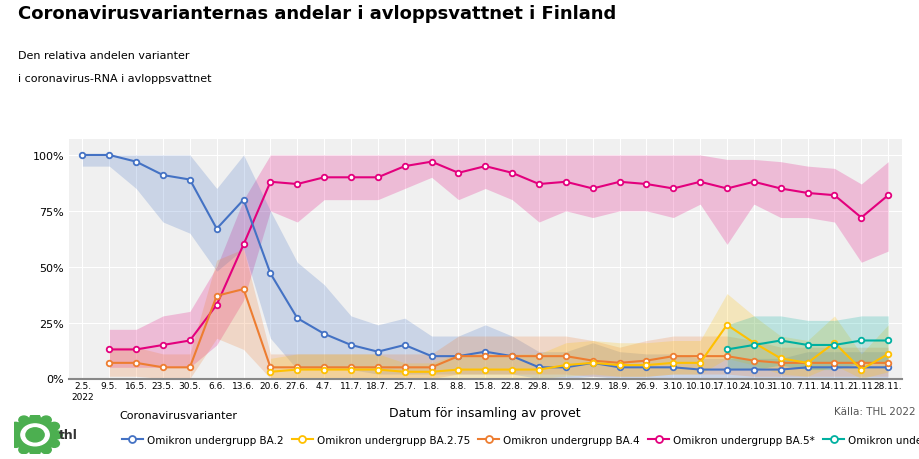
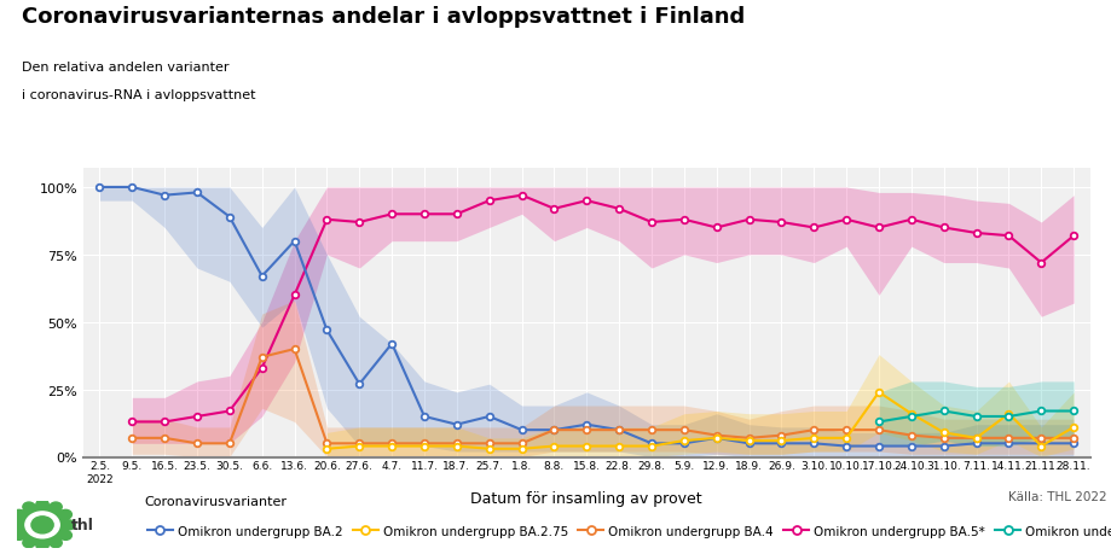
Omikron undergrupp BA.2/23.5.: 91% -> 98%
Omikron undergrupp BA.2/4.7.: 20% -> 42%
